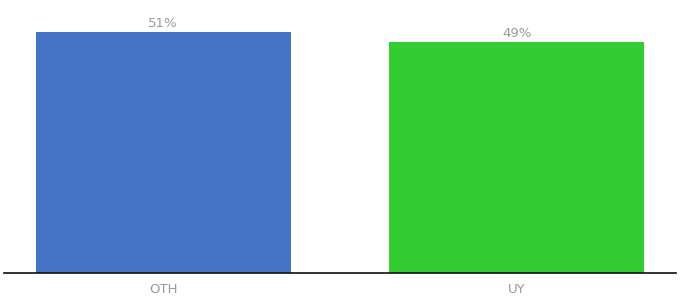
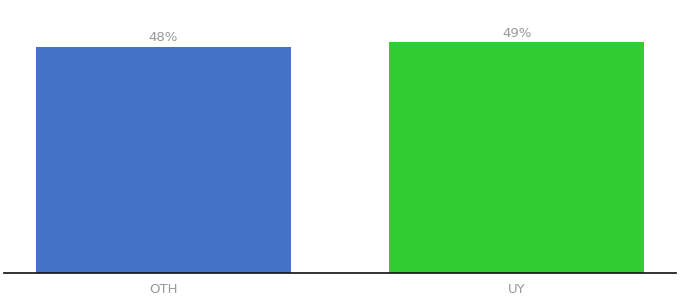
OTH: 51% -> 48%
